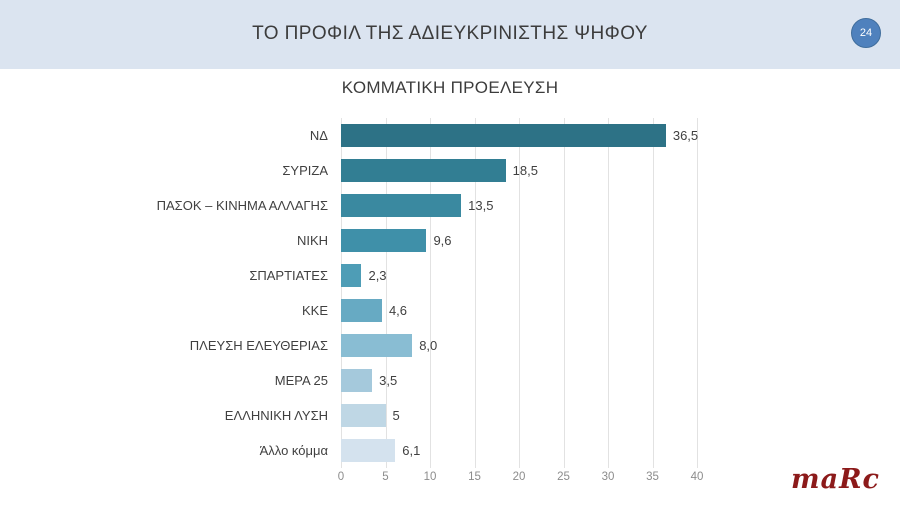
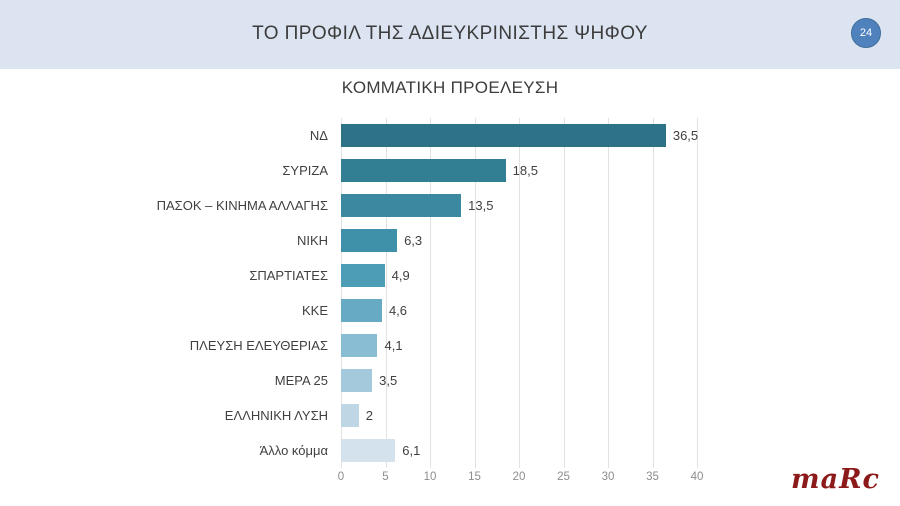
ΝΙΚΗ: 9,6 -> 6,3
ΣΠΑΡΤΙΑΤΕΣ: 2,3 -> 4,9
ΠΛΕΥΣΗ ΕΛΕΥΘΕΡΙΑΣ: 8,0 -> 4,1
ΕΛΛΗΝΙΚΗ ΛΥΣΗ: 5 -> 2
